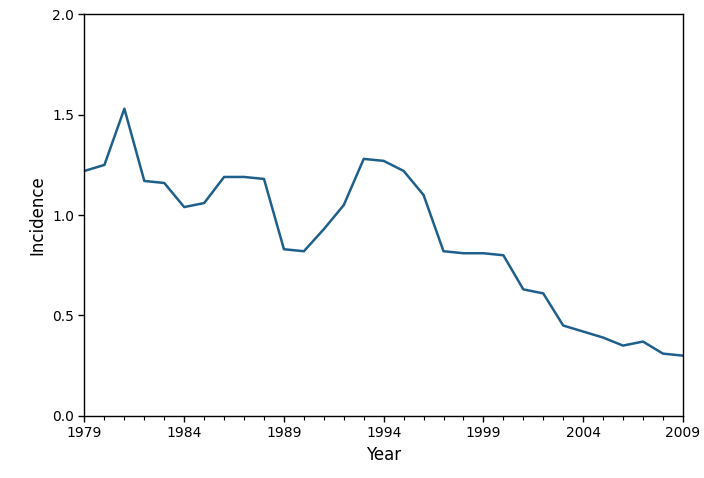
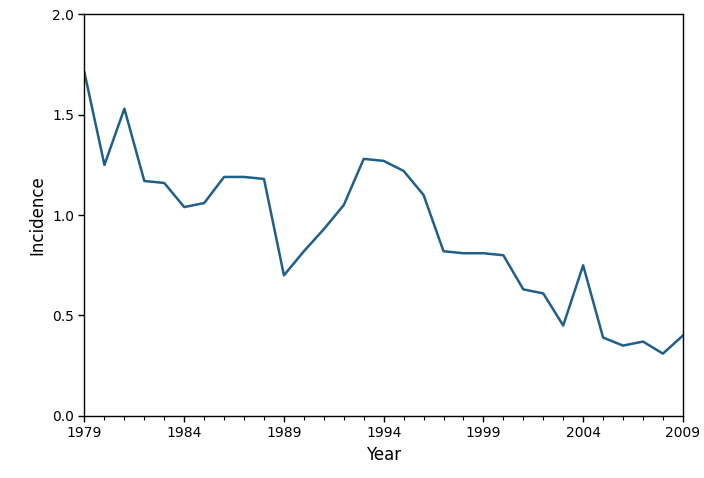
1979: 1.22 -> 1.71
1989: 0.83 -> 0.70
2004: 0.42 -> 0.75
2009: 0.30 -> 0.40
